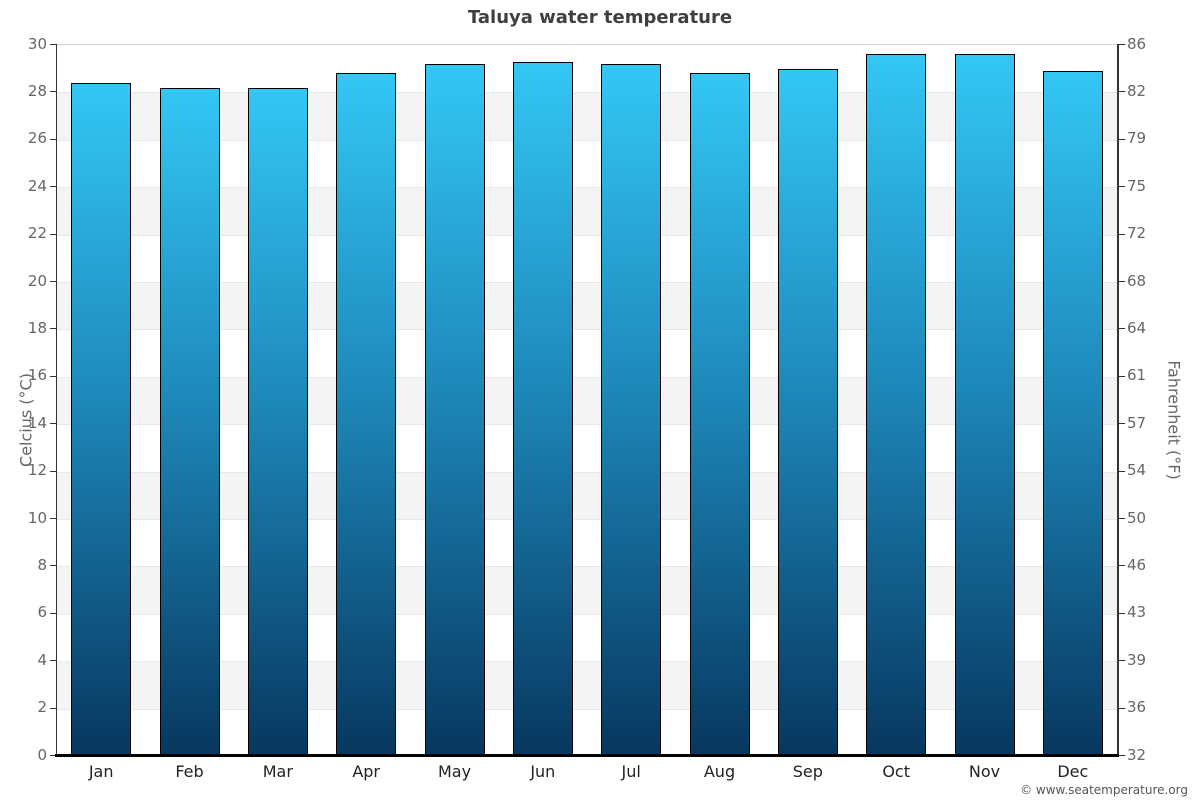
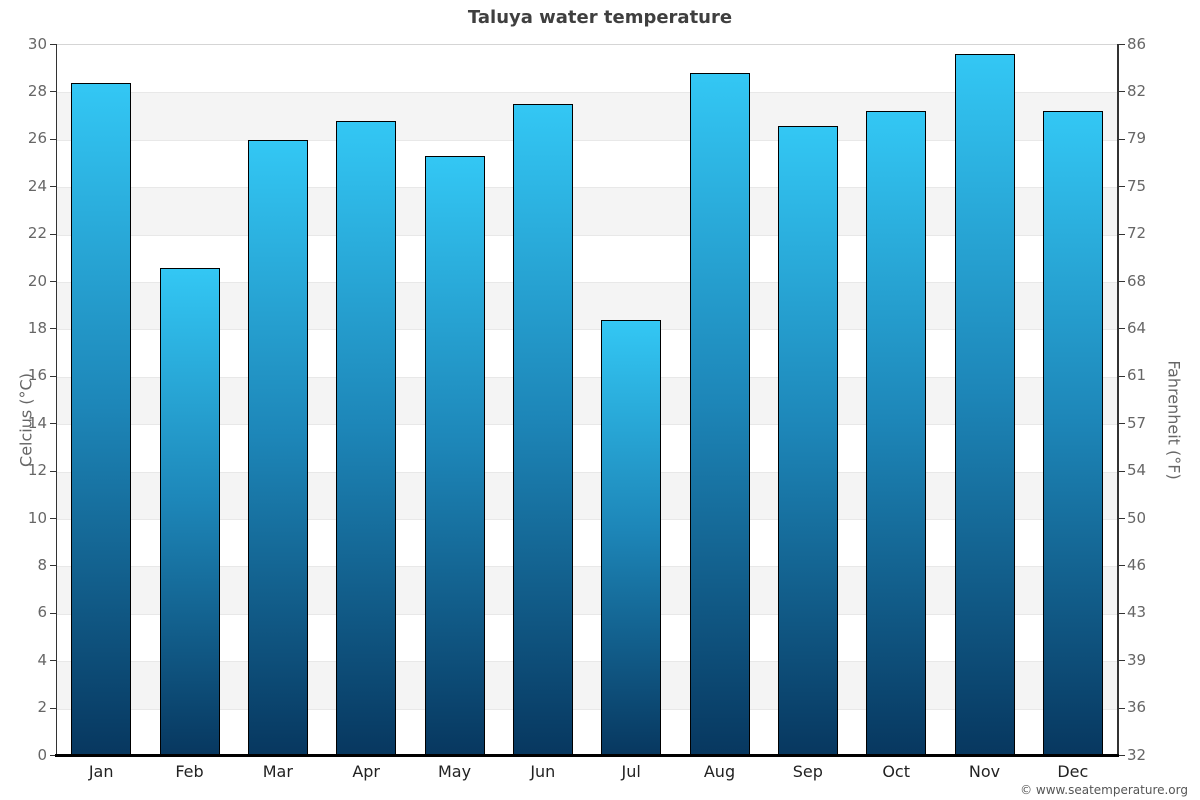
Feb: 28.2 -> 20.6
Mar: 28.2 -> 26.0
Apr: 28.8 -> 26.8
May: 29.2 -> 25.3
Jun: 29.3 -> 27.5
Jul: 29.2 -> 18.4
Sep: 29.0 -> 26.6
Oct: 29.6 -> 27.2
Dec: 28.9 -> 27.2
